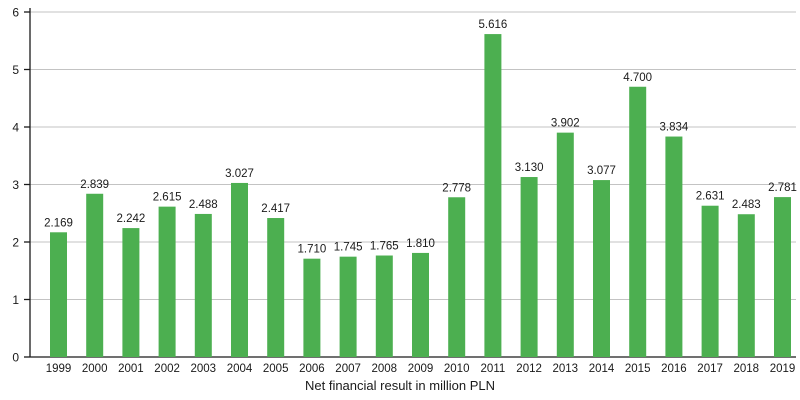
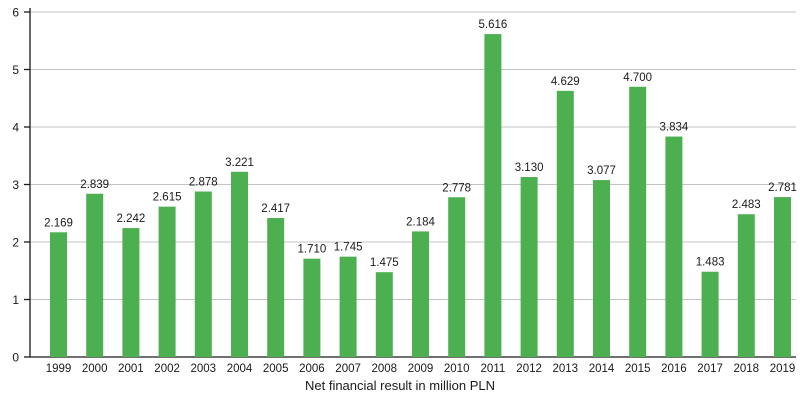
2003: 2.488 -> 2.878
2004: 3.027 -> 3.221
2008: 1.765 -> 1.475
2009: 1.810 -> 2.184
2013: 3.902 -> 4.629
2017: 2.631 -> 1.483
